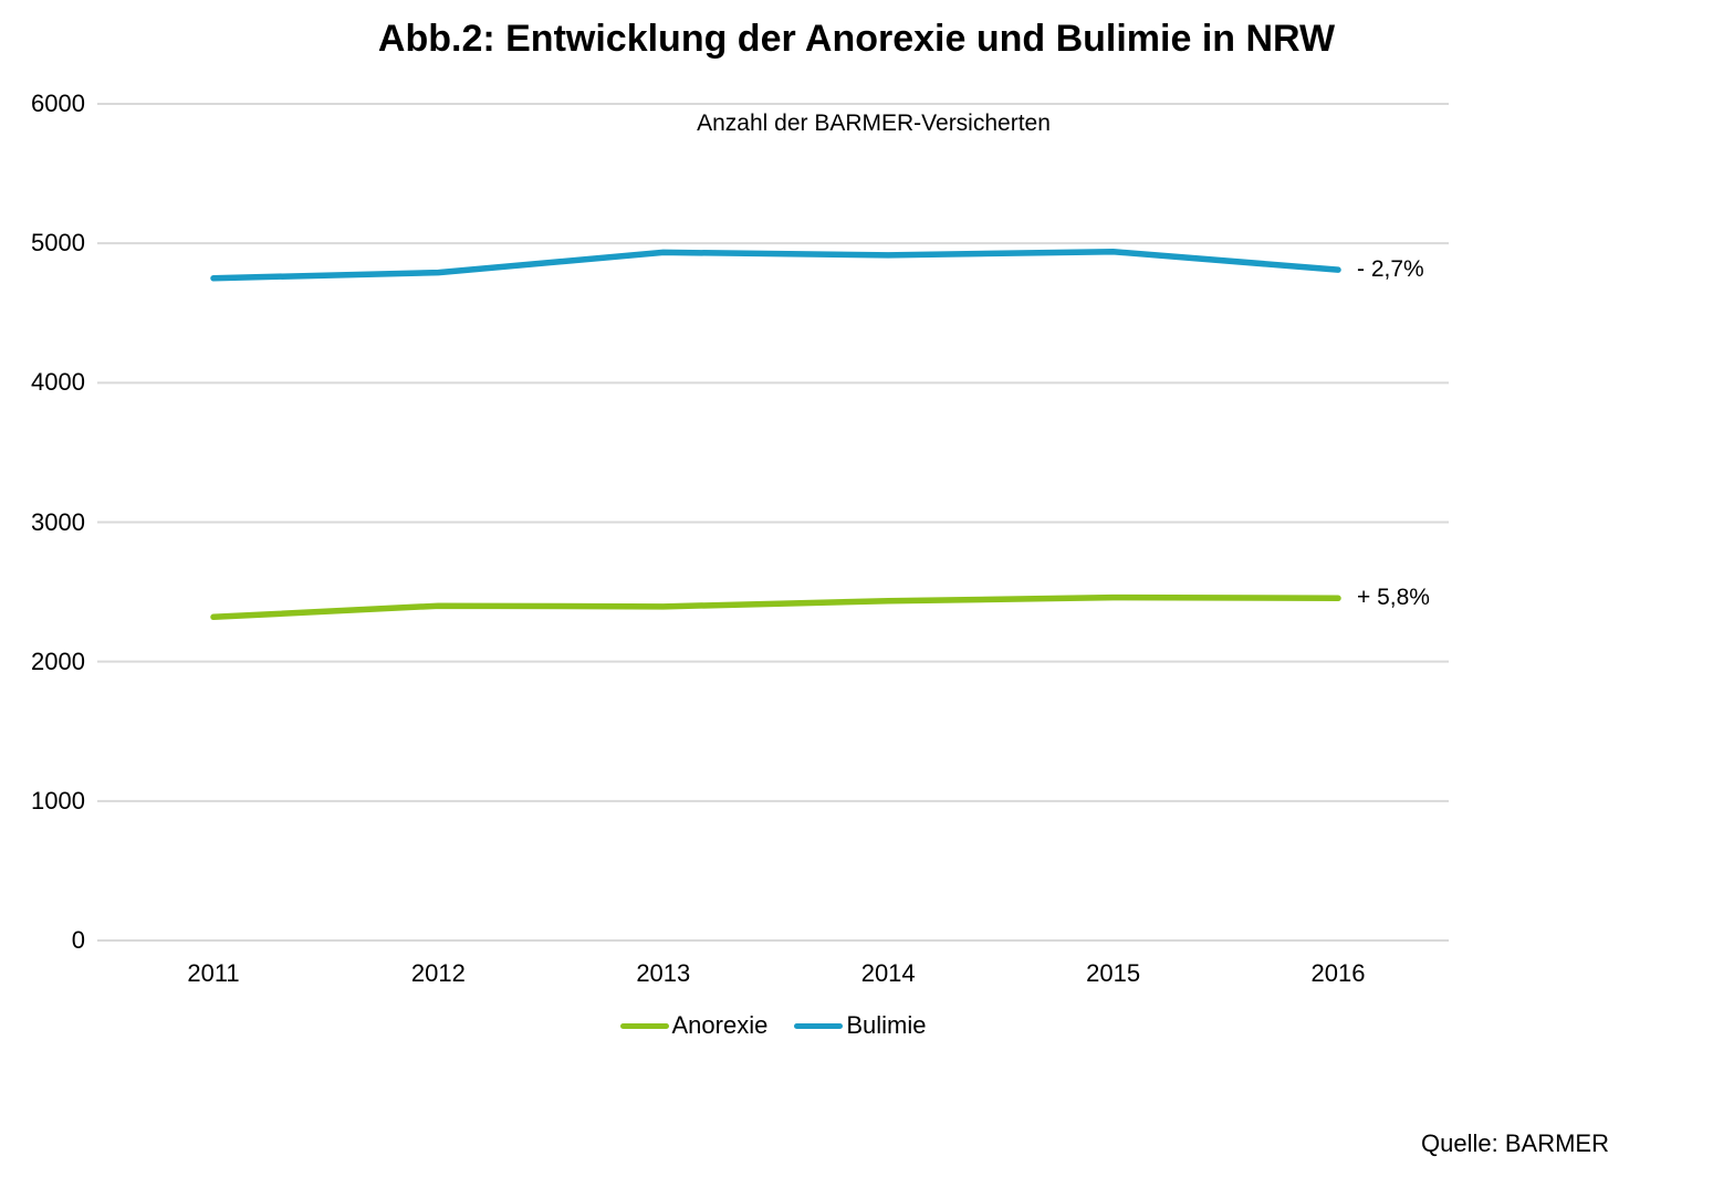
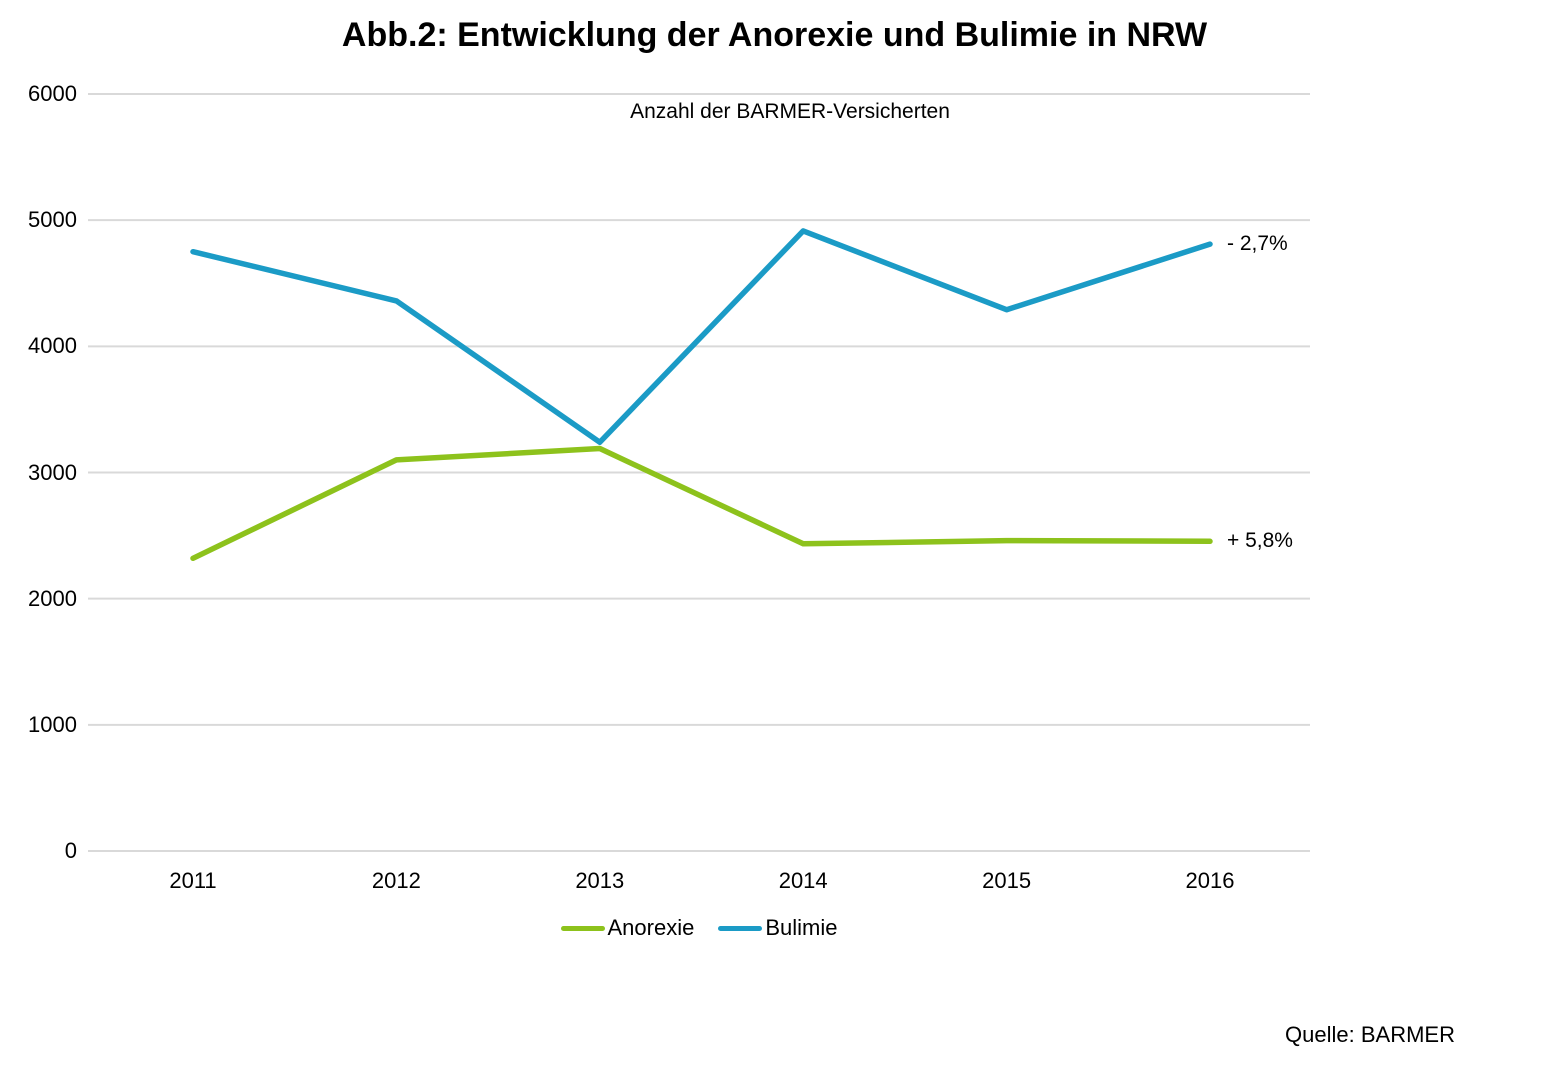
Anorexie/2012: 2400 -> 3100
Bulimie/2012: 4790 -> 4360
Anorexie/2013: 2400 -> 3190
Bulimie/2013: 4940 -> 3240
Bulimie/2015: 4940 -> 4290
